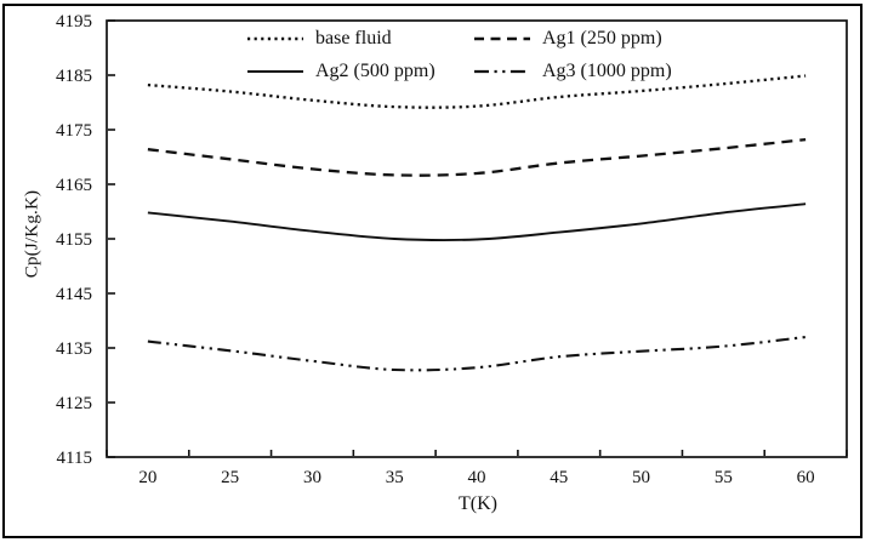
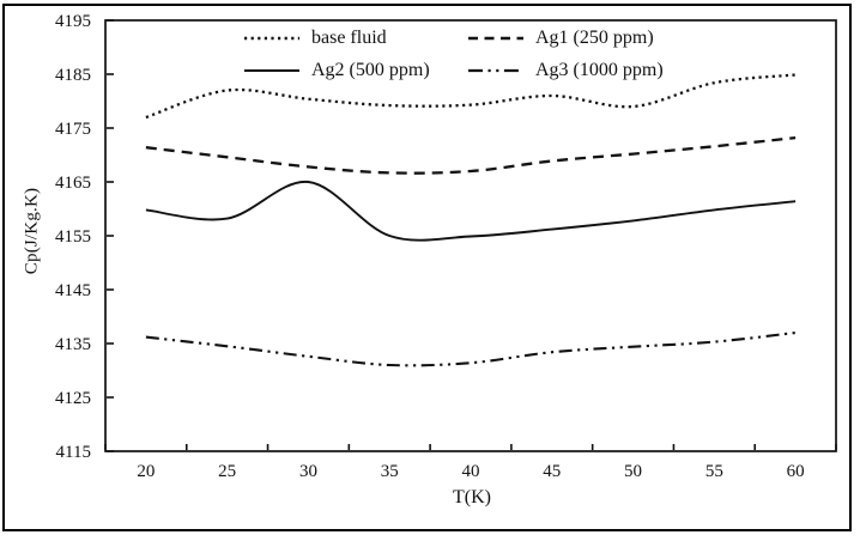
base fluid/20: 4183 -> 4177
Ag2 (500 ppm)/30: 4156 -> 4165
base fluid/50: 4182 -> 4179
